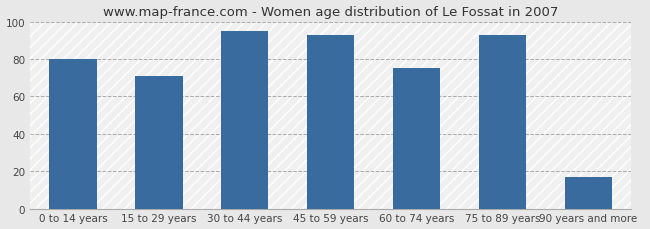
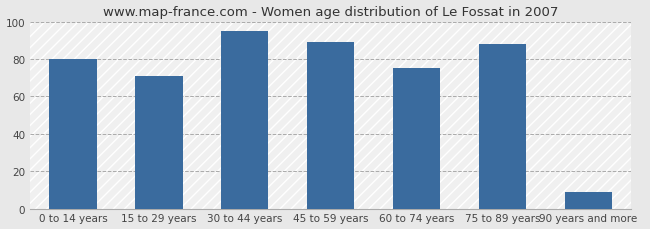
45 to 59 years: 93 -> 89
75 to 89 years: 93 -> 88
90 years and more: 17 -> 9
